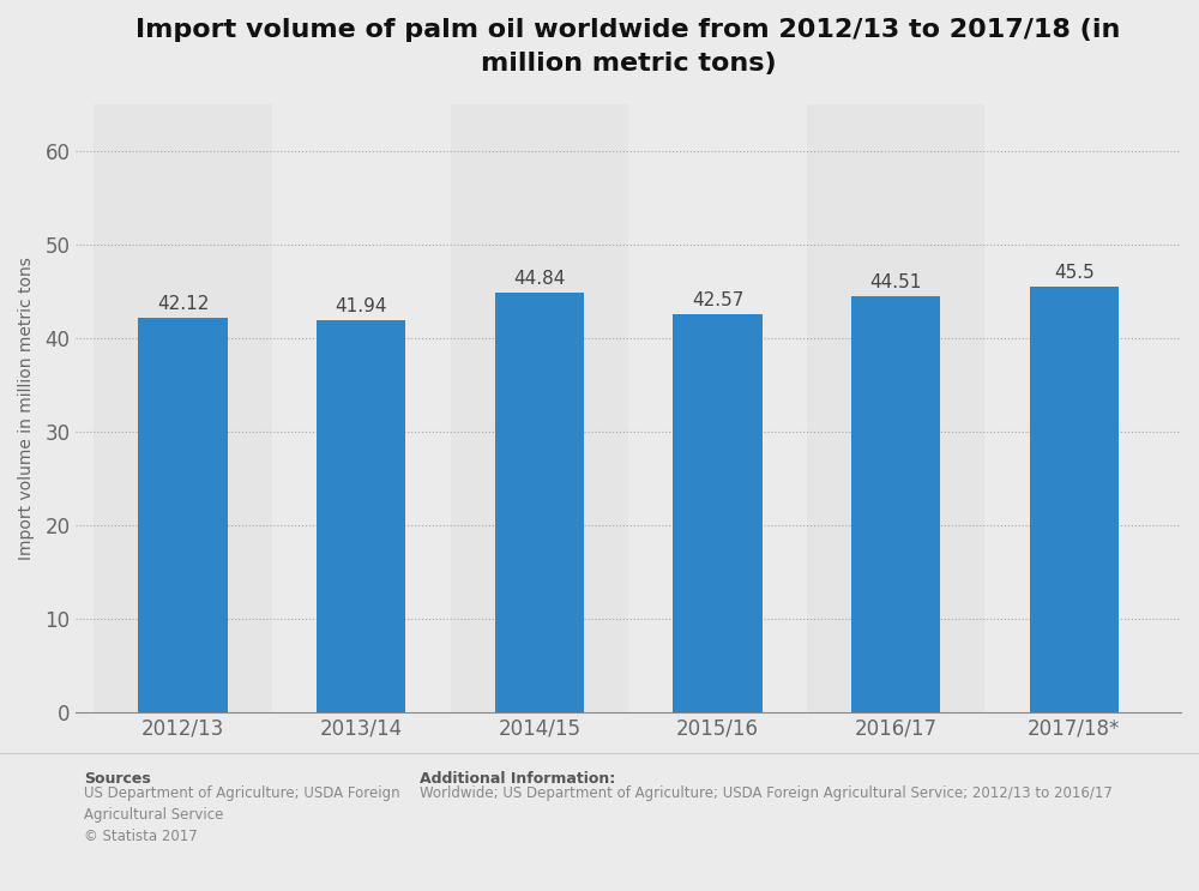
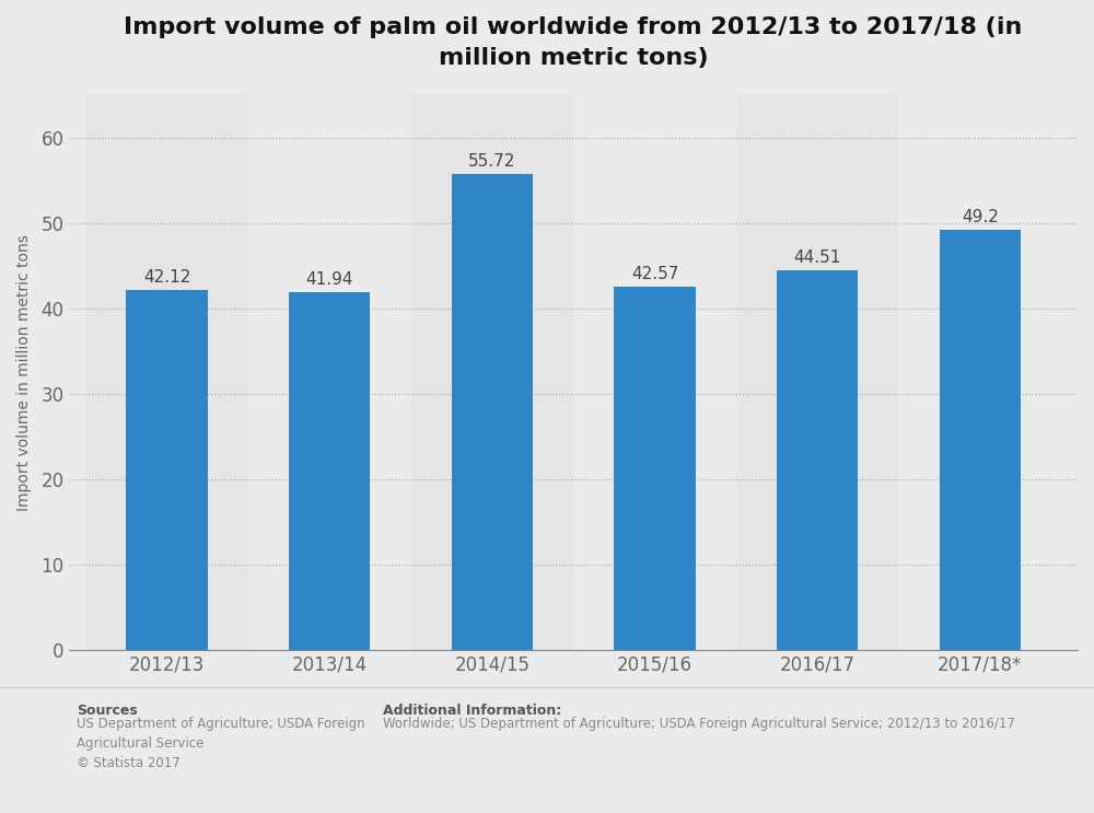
2014/15: 44.84 -> 55.72
2017/18*: 45.5 -> 49.2
